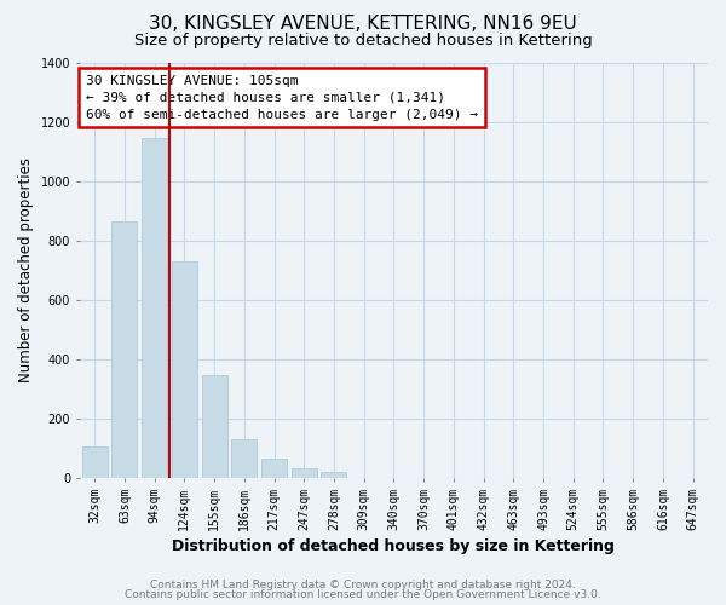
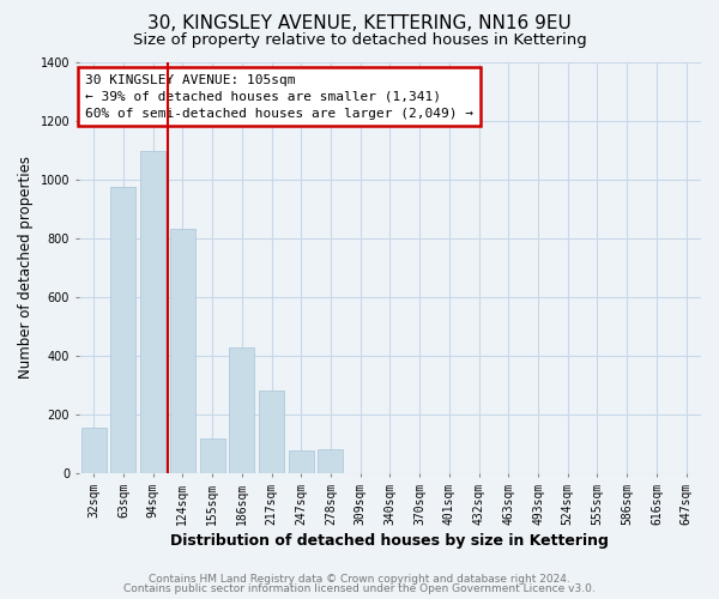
32sqm: 105 -> 155
63sqm: 865 -> 975
94sqm: 1145 -> 1095
124sqm: 730 -> 830
155sqm: 345 -> 115
186sqm: 130 -> 425
217sqm: 62 -> 280
247sqm: 32 -> 75
278sqm: 18 -> 80
